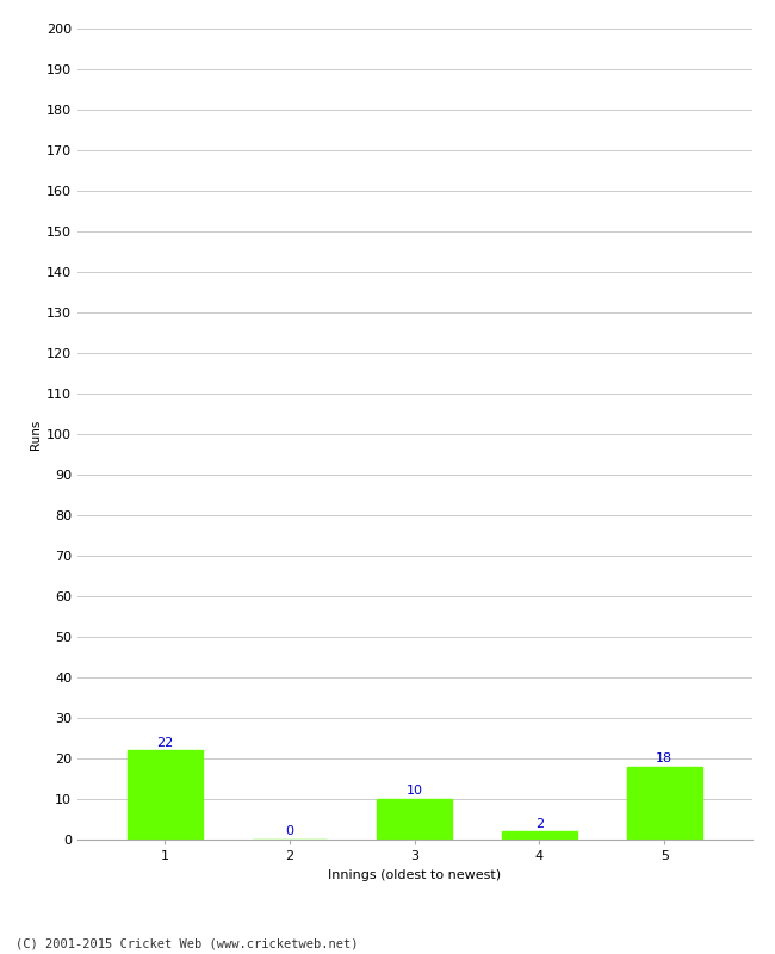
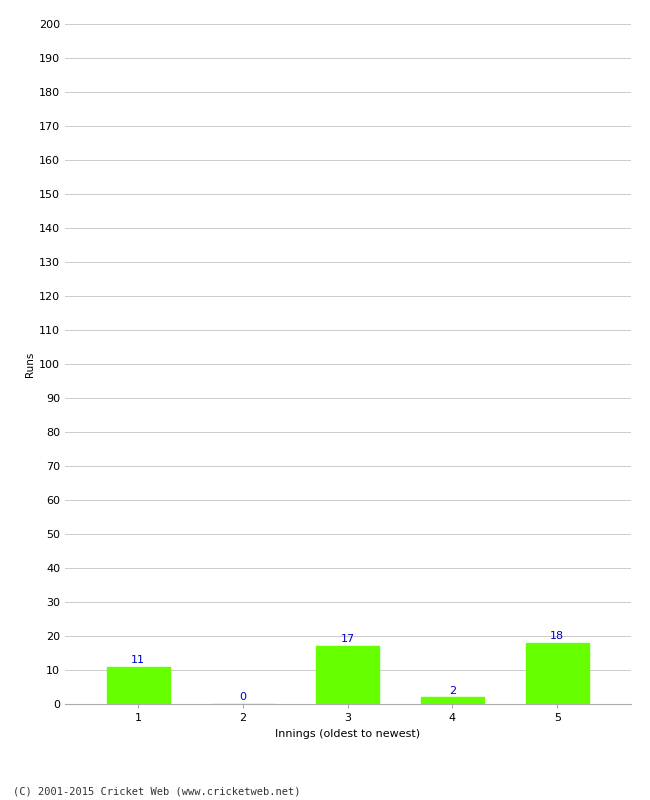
1: 22 -> 11
3: 10 -> 17
